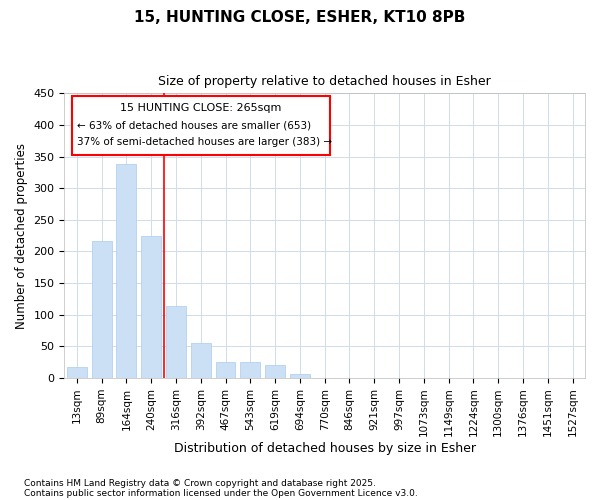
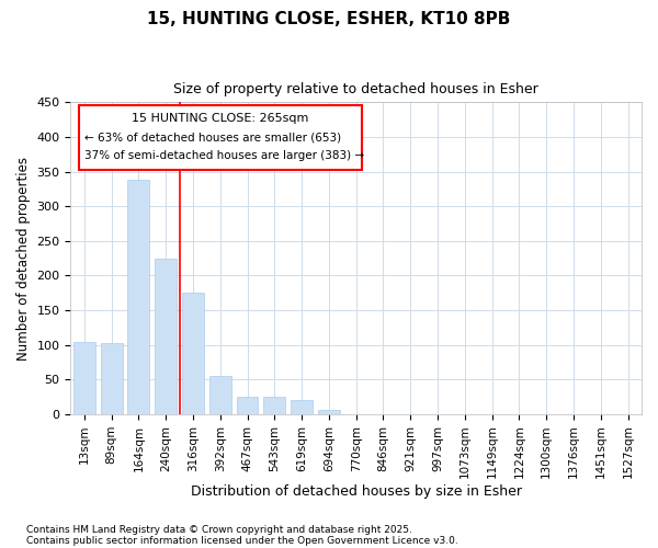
13sqm: 17 -> 104
89sqm: 217 -> 102
316sqm: 113 -> 176
